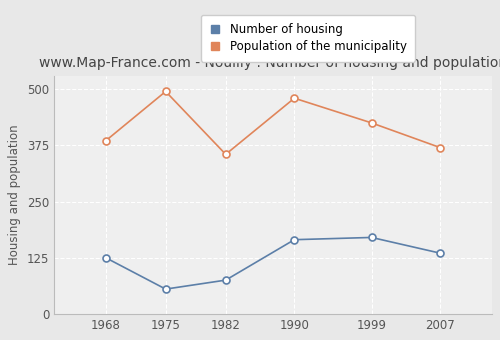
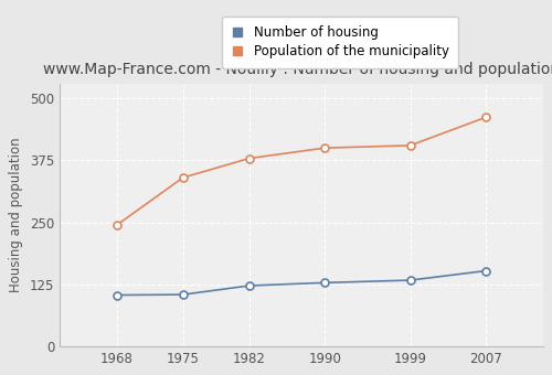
Number of housing/1968: 125 -> 103
Population of the municipality/1968: 385 -> 244
Number of housing/1975: 55 -> 104
Population of the municipality/1975: 495 -> 340
Number of housing/1982: 75 -> 122
Population of the municipality/1982: 355 -> 379
Number of housing/1990: 165 -> 128
Population of the municipality/1990: 480 -> 400
Number of housing/1999: 170 -> 133
Population of the municipality/1999: 425 -> 405
Number of housing/2007: 135 -> 152
Population of the municipality/2007: 370 -> 462
